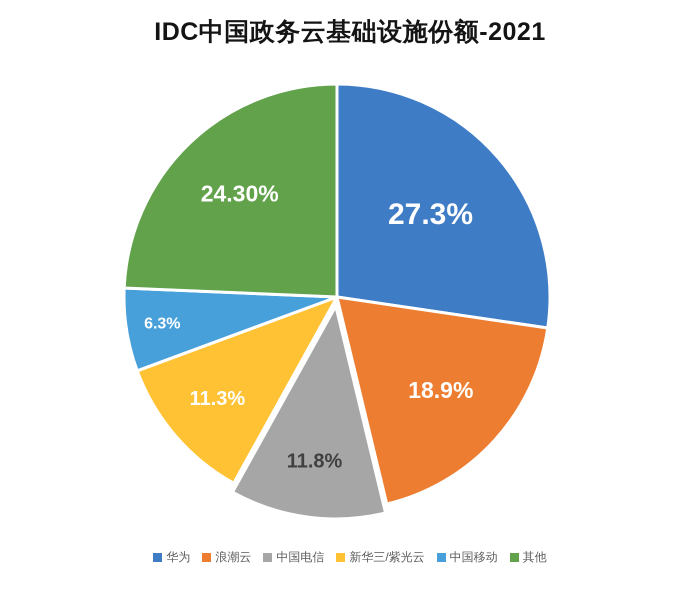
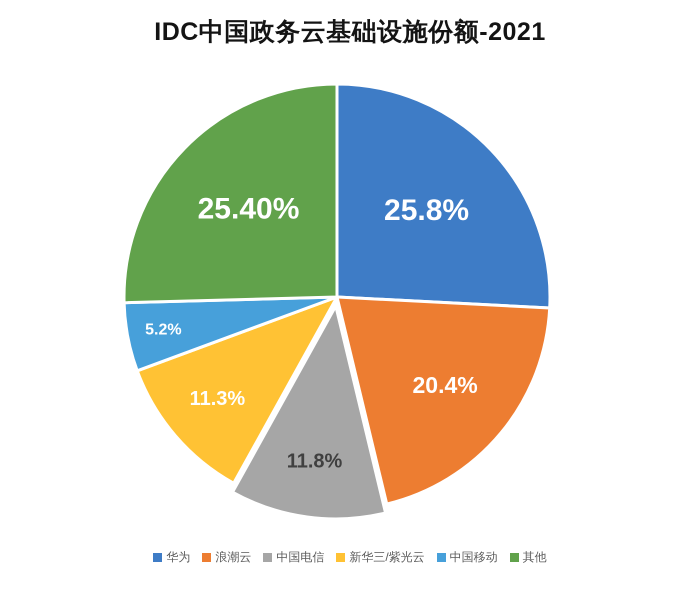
华为: 27.3% -> 25.8%
浪潮云: 18.9% -> 20.4%
中国移动: 6.3% -> 5.2%
其他: 24.30% -> 25.40%
